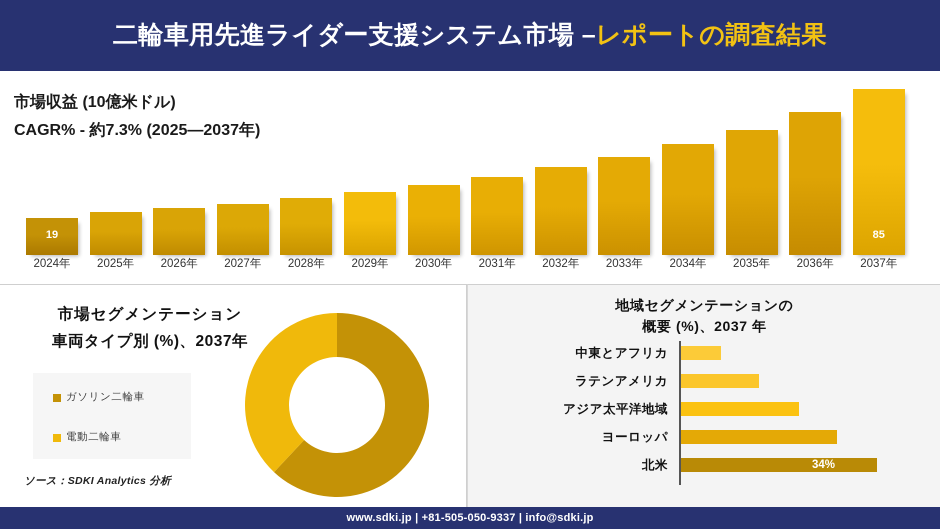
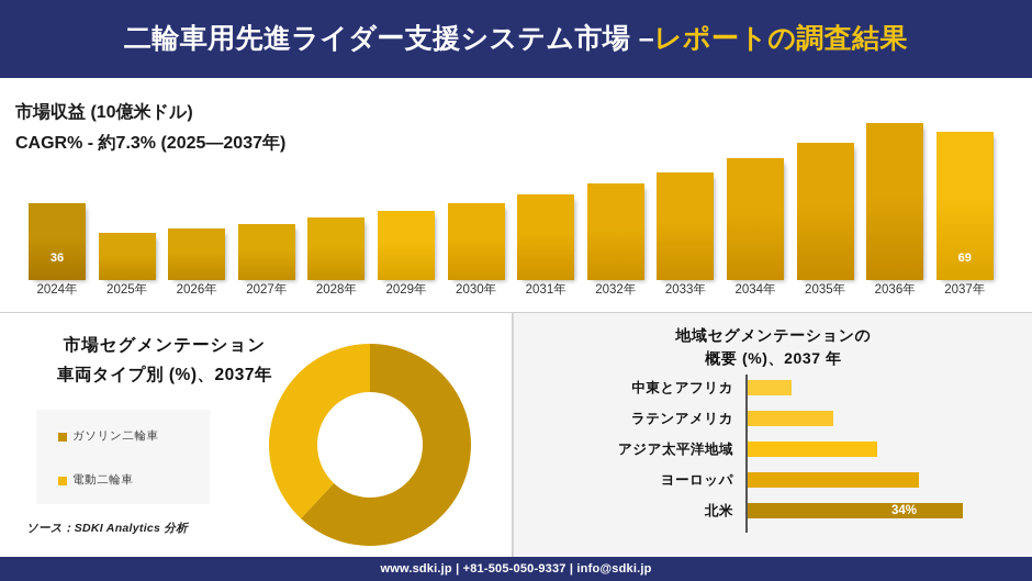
市場収益 (10億米ドル)/2024年: 19 -> 36
市場収益 (10億米ドル)/2037年: 85 -> 69
